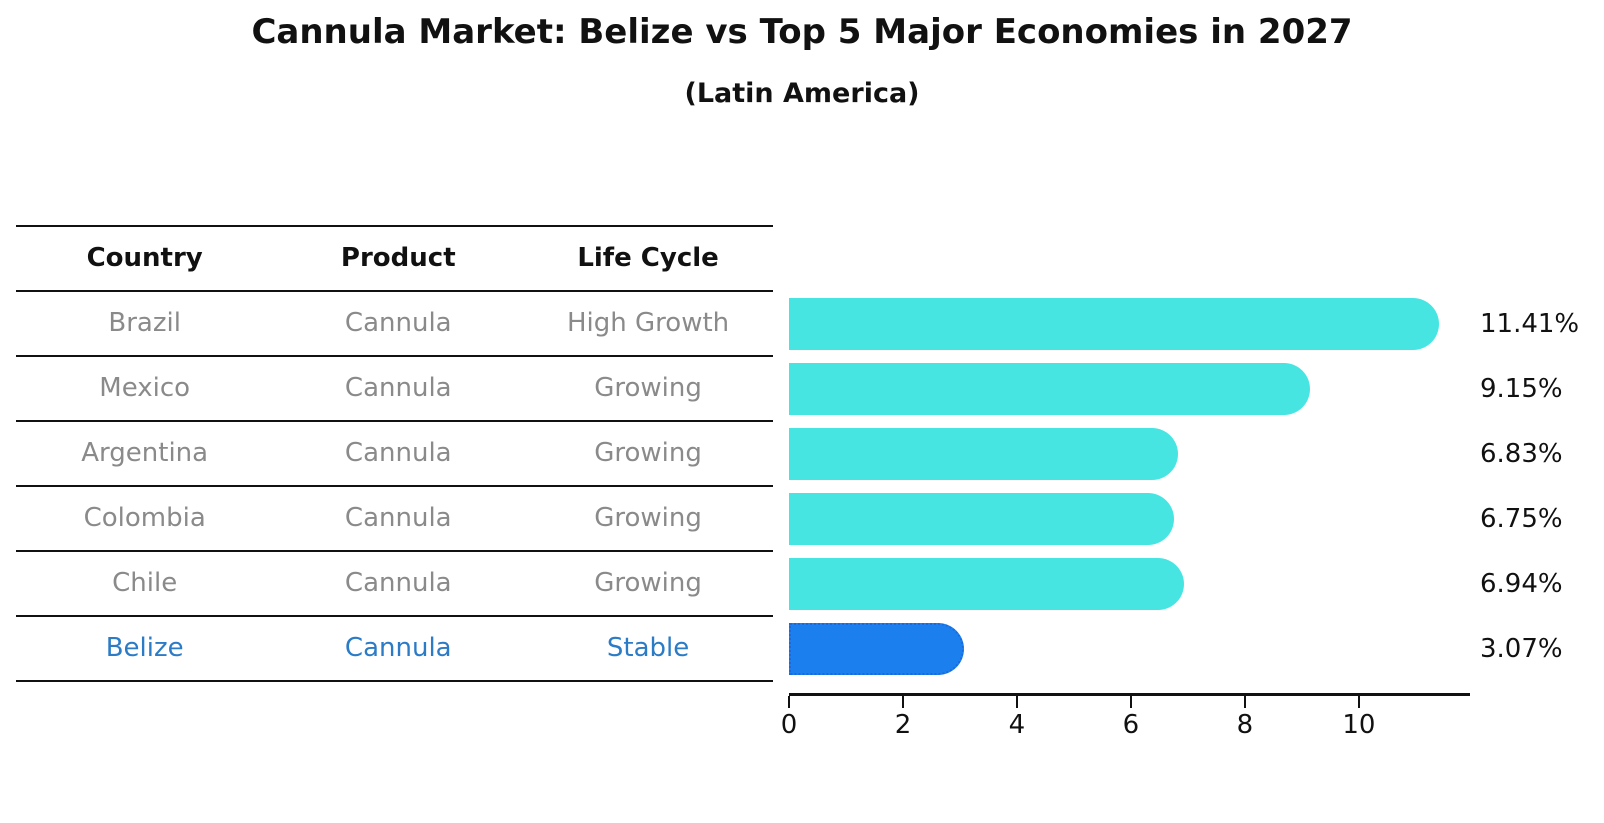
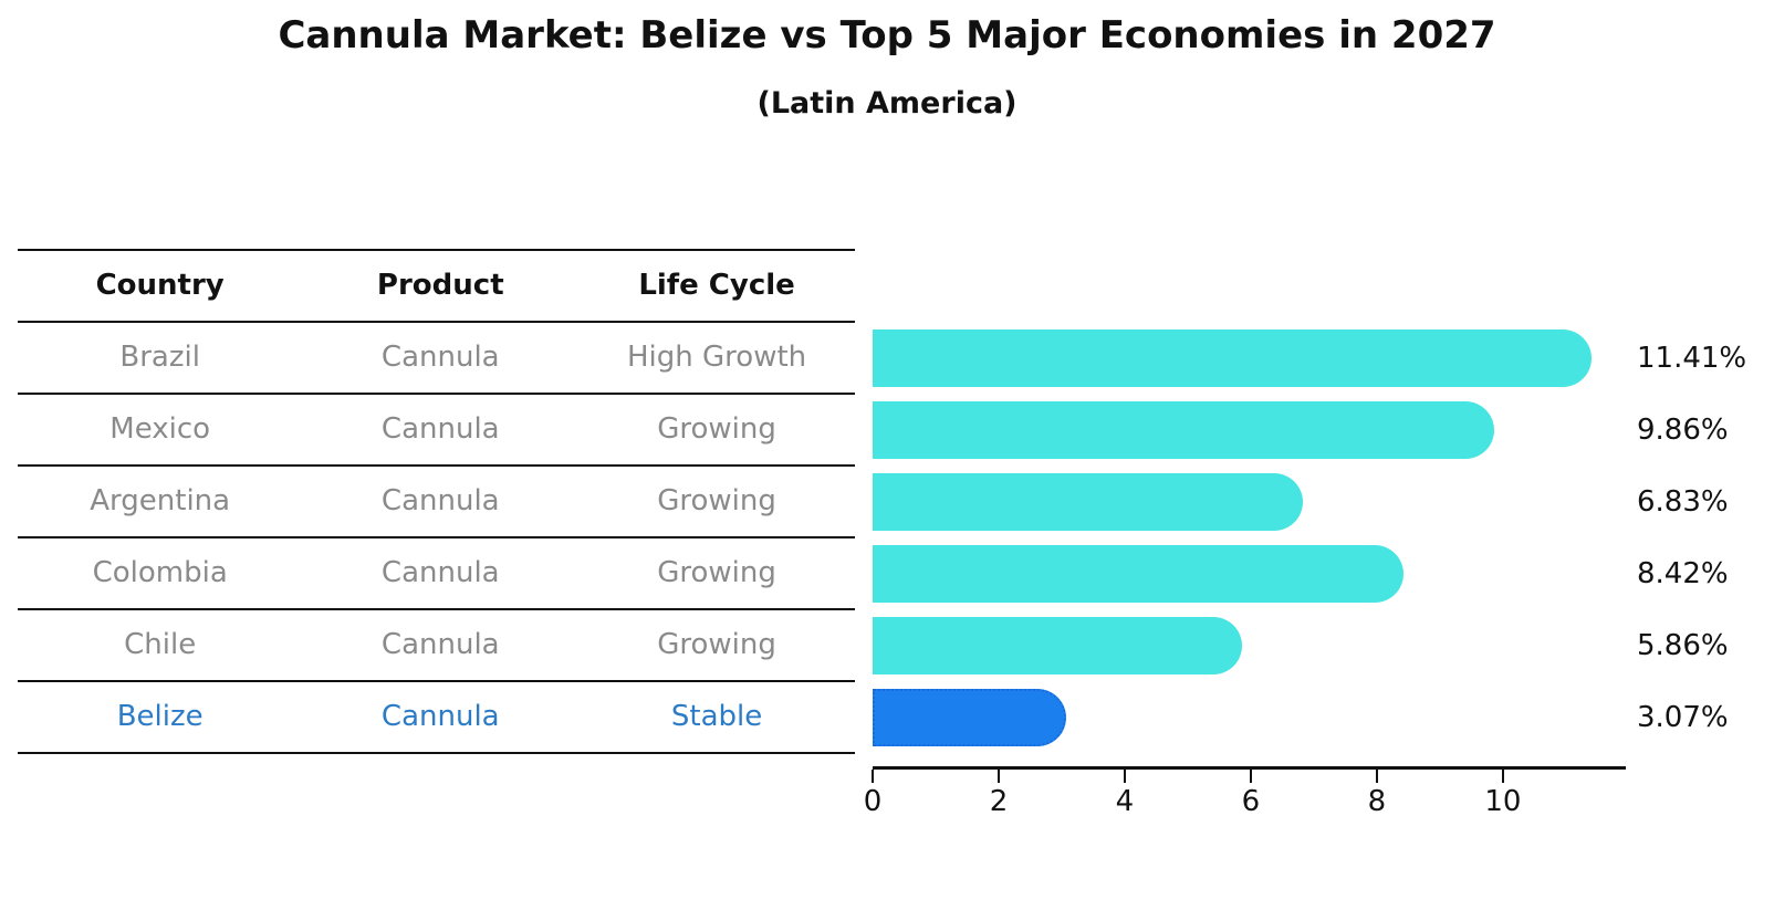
Mexico: 9.15% -> 9.86%
Colombia: 6.75% -> 8.42%
Chile: 6.94% -> 5.86%
